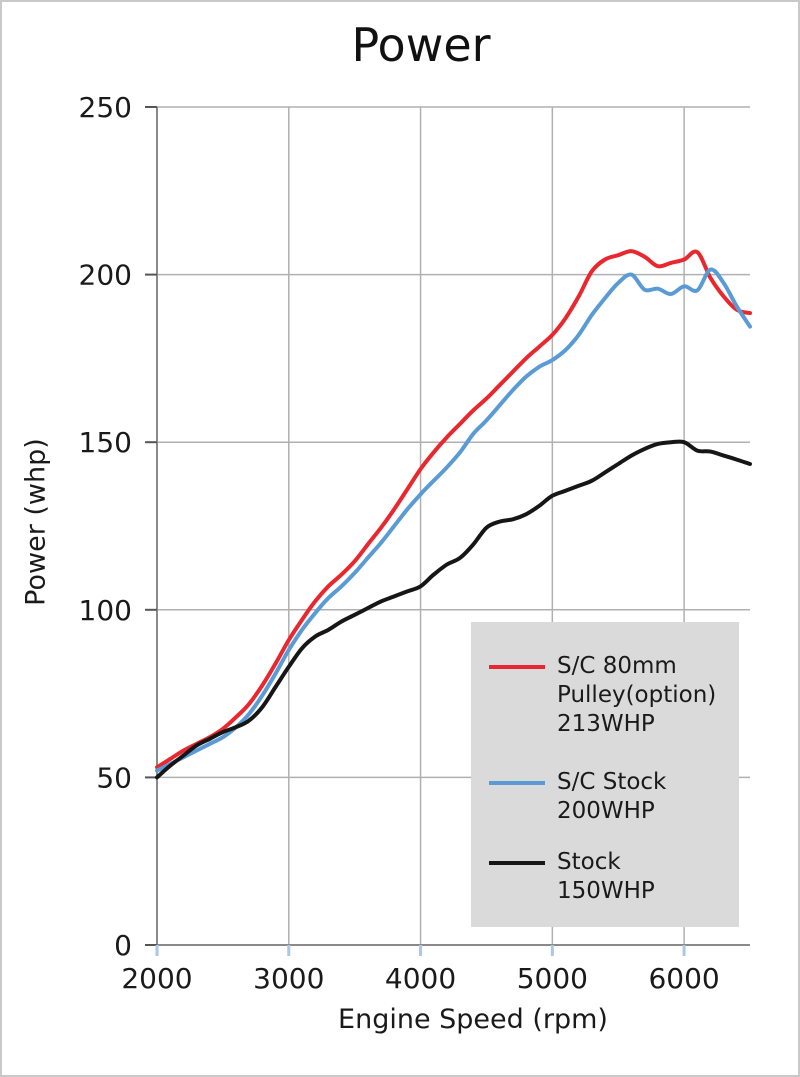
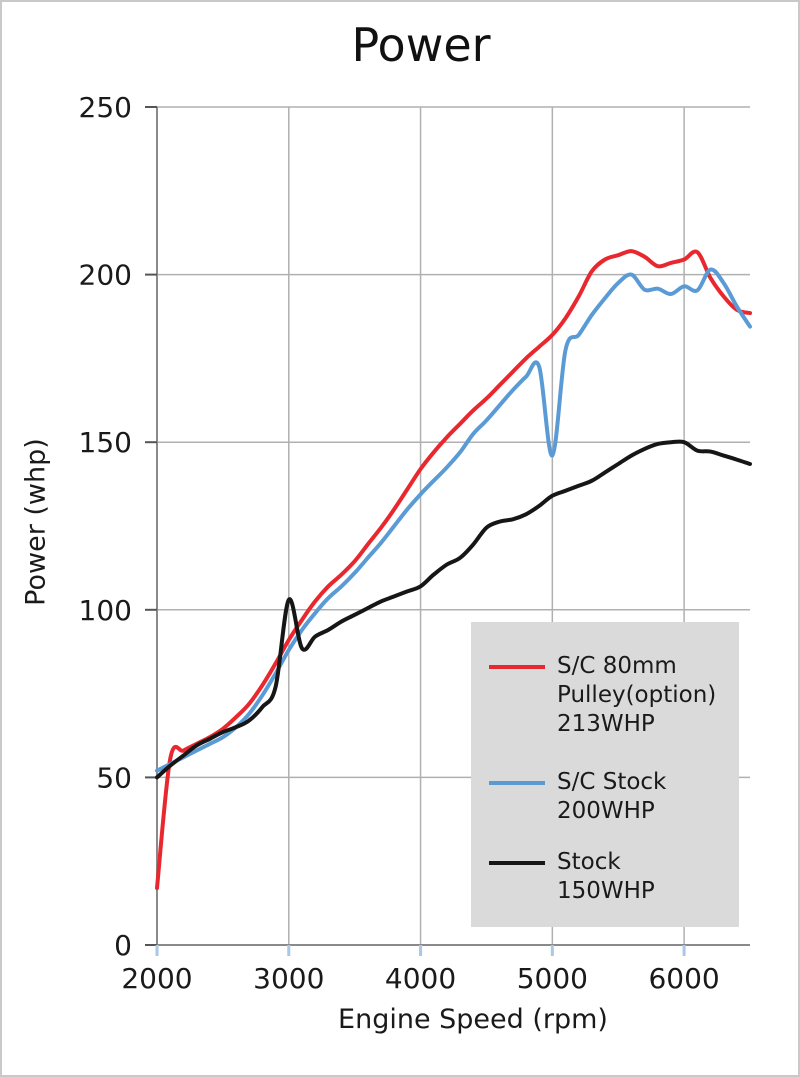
S/C 80mm Pulley(option) 213WHP/2000: 53 -> 17
Stock 150WHP/3000: 83 -> 103
S/C Stock 200WHP/5000: 174 -> 146
